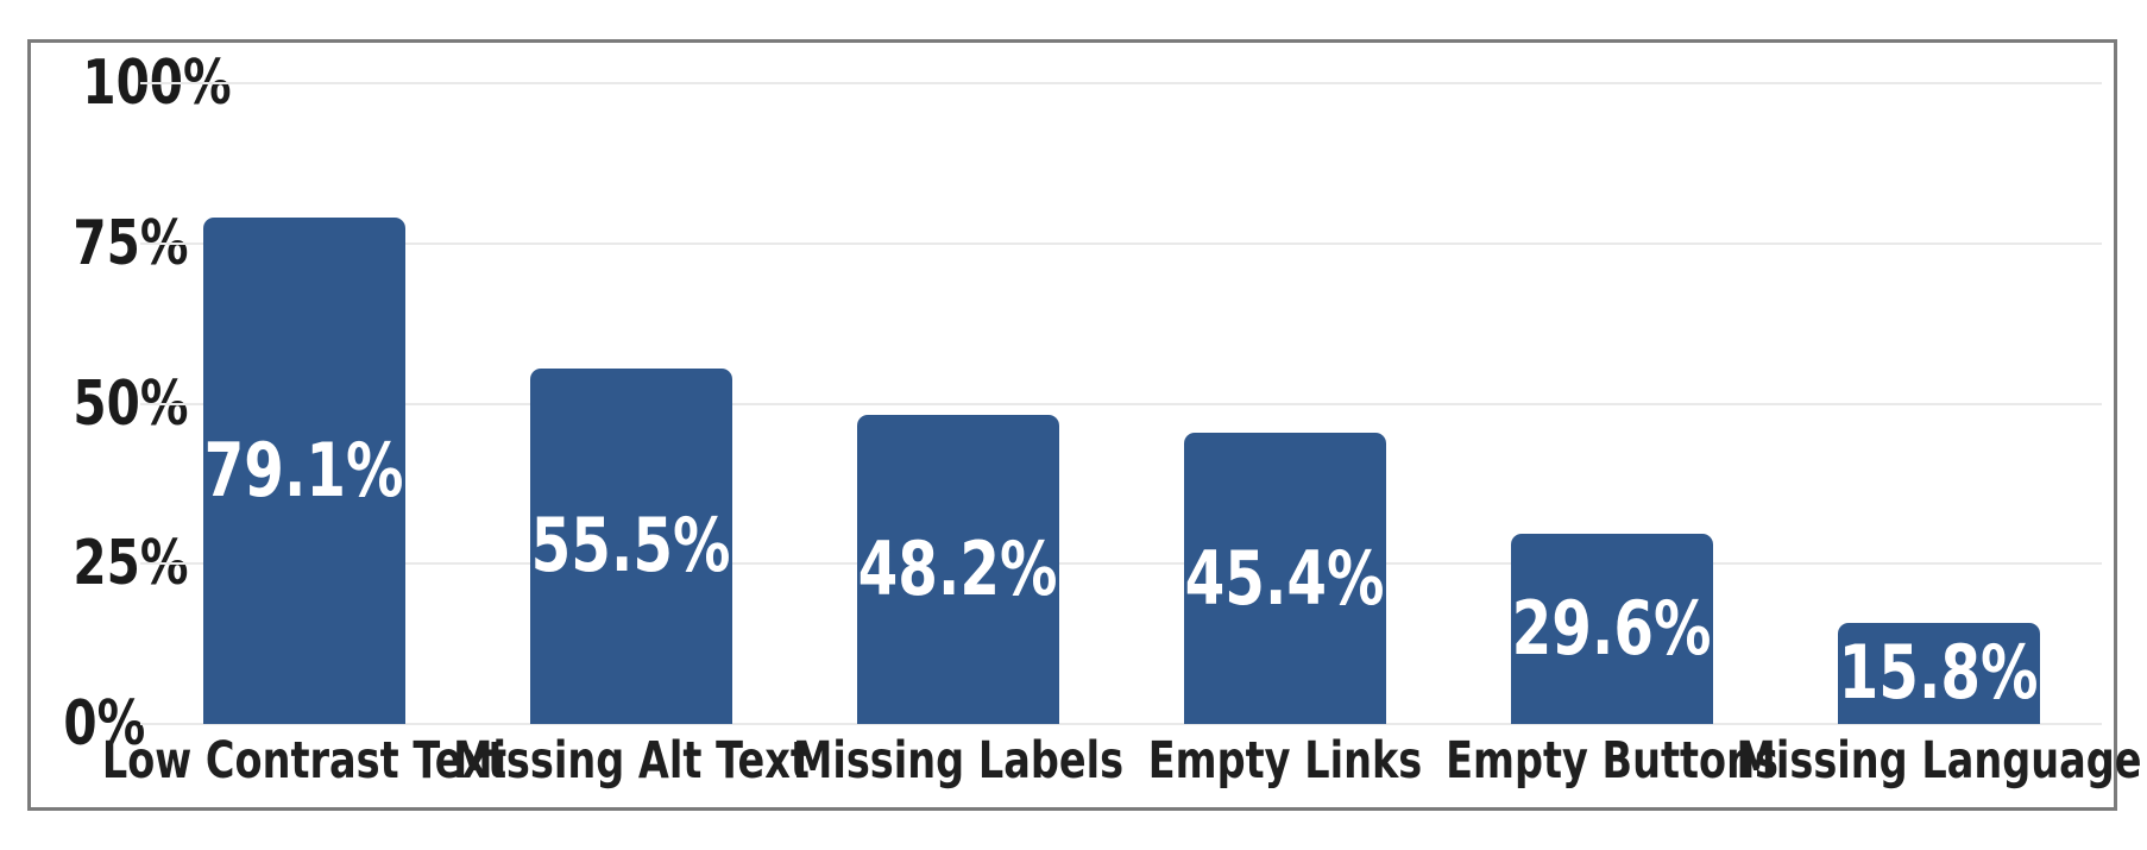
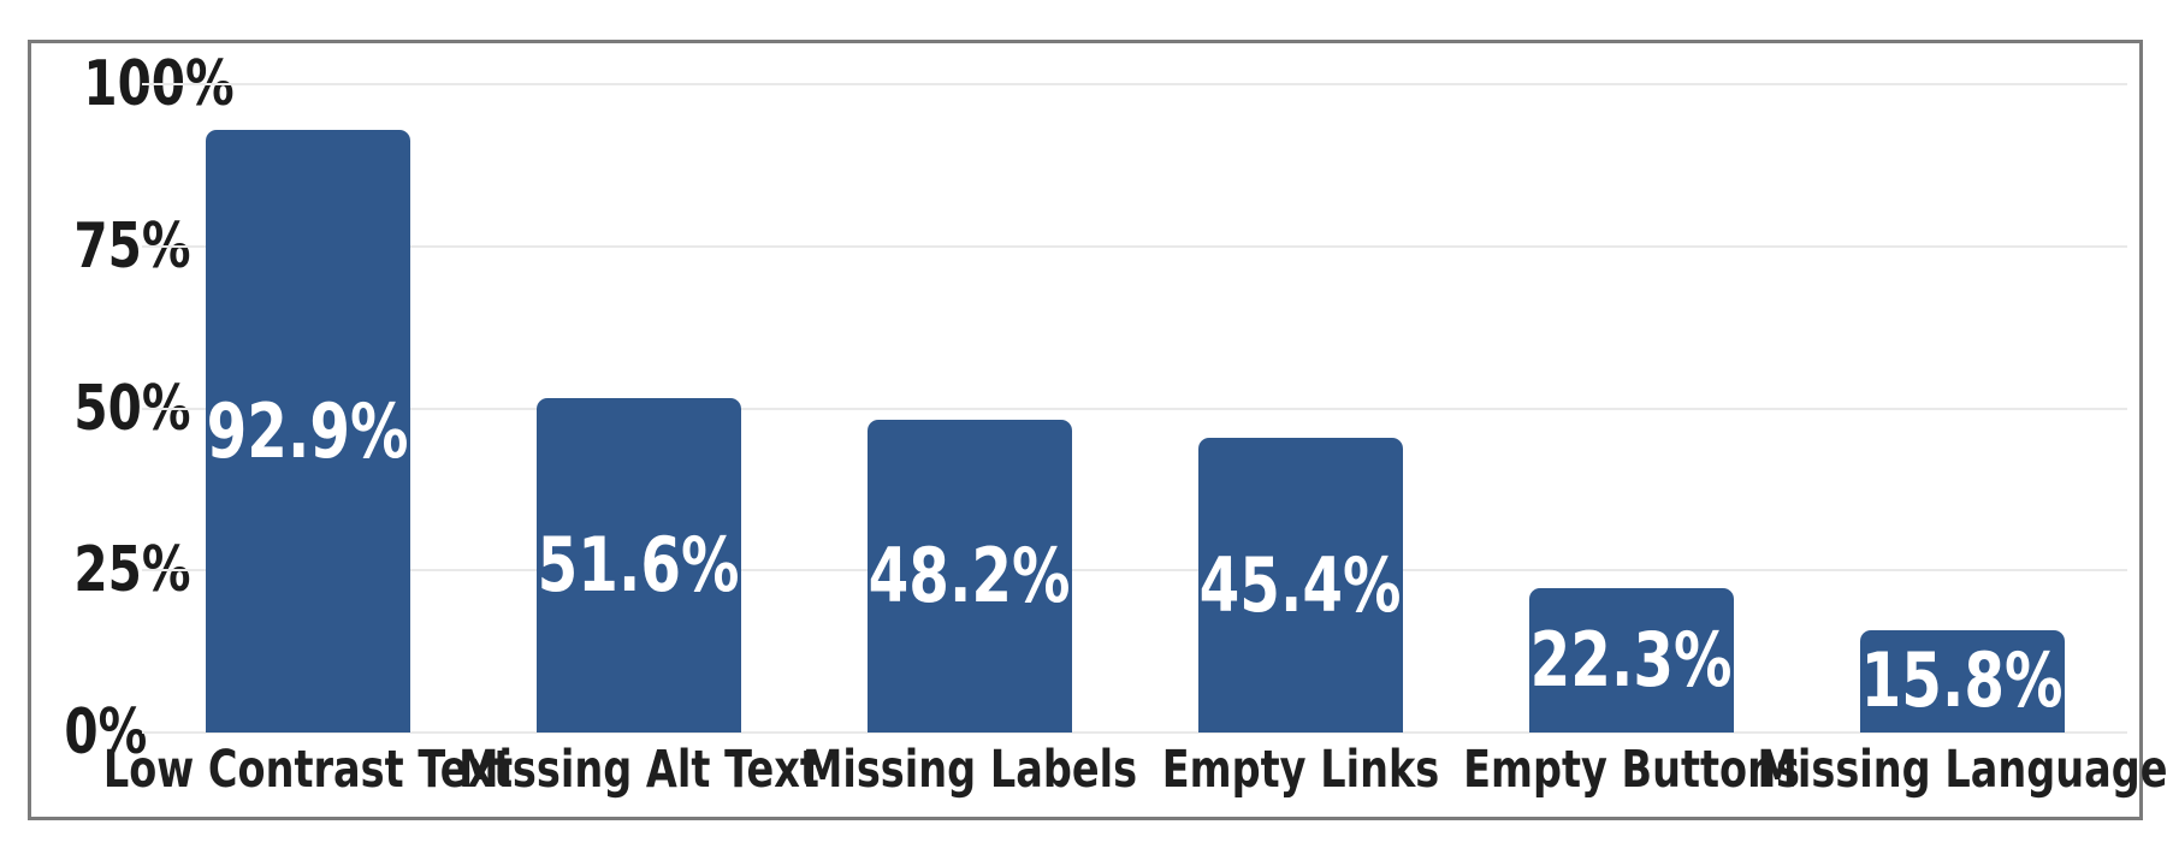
Low Contrast Text: 79.1% -> 92.9%
Missing Alt Text: 55.5% -> 51.6%
Empty Buttons: 29.6% -> 22.3%
